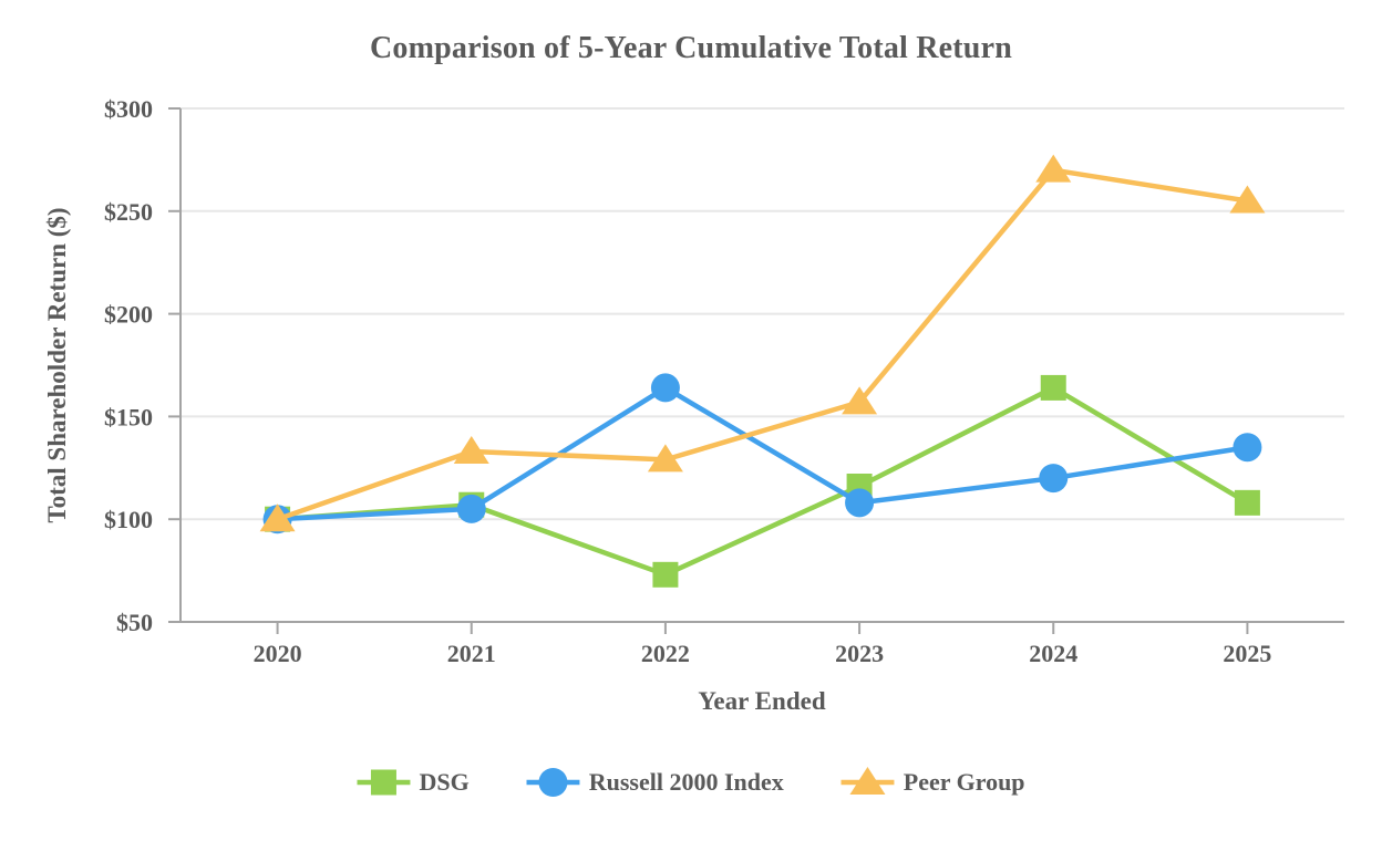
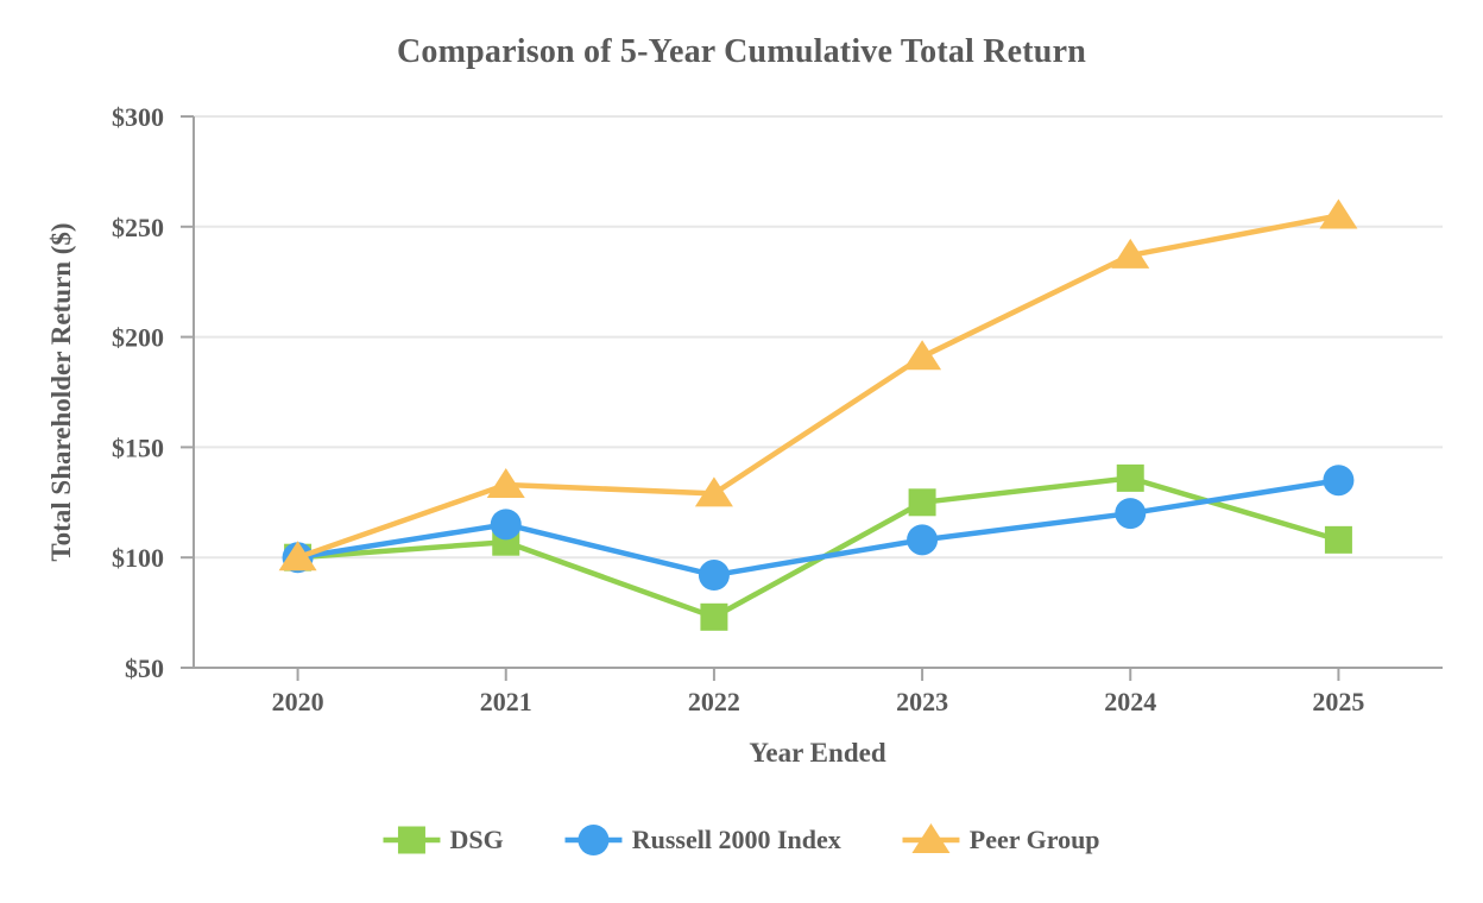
Russell 2000 Index/2021: $105 -> $115
Russell 2000 Index/2022: $164 -> $92
DSG/2023: $116 -> $125
Peer Group/2023: $157 -> $191
DSG/2024: $164 -> $136
Peer Group/2024: $270 -> $237
